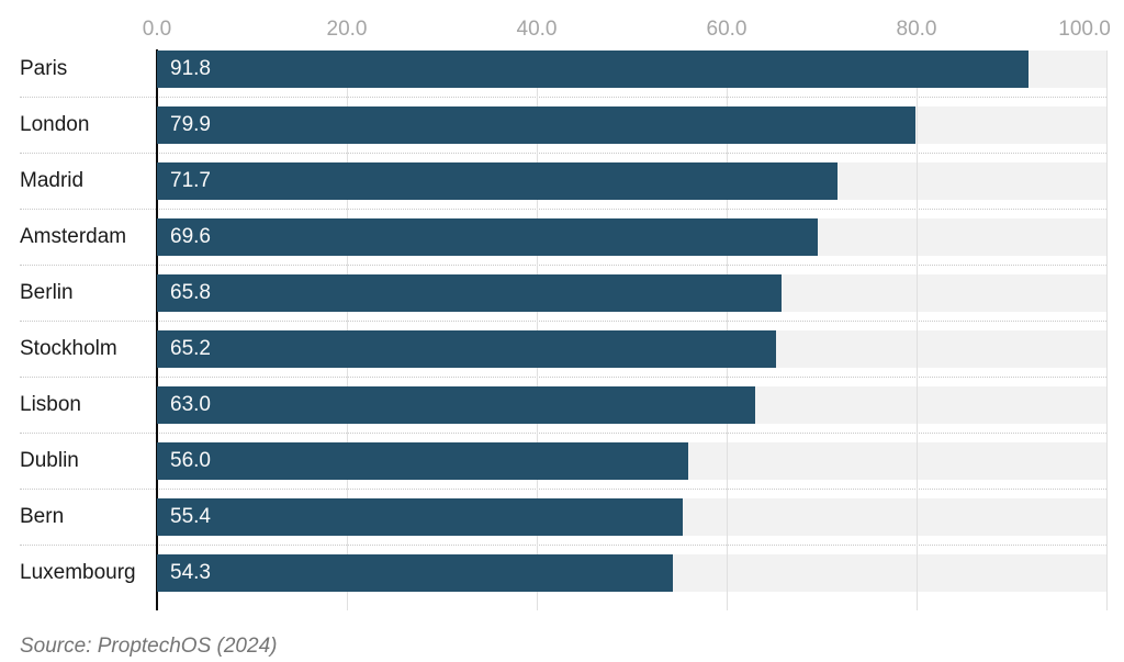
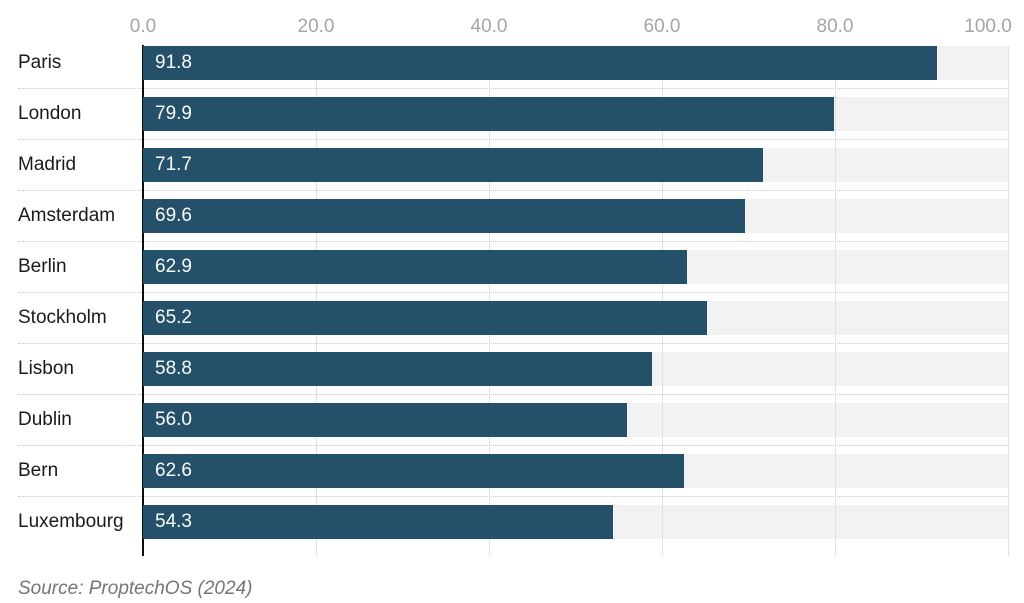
Berlin: 65.8 -> 62.9
Lisbon: 63.0 -> 58.8
Bern: 55.4 -> 62.6
